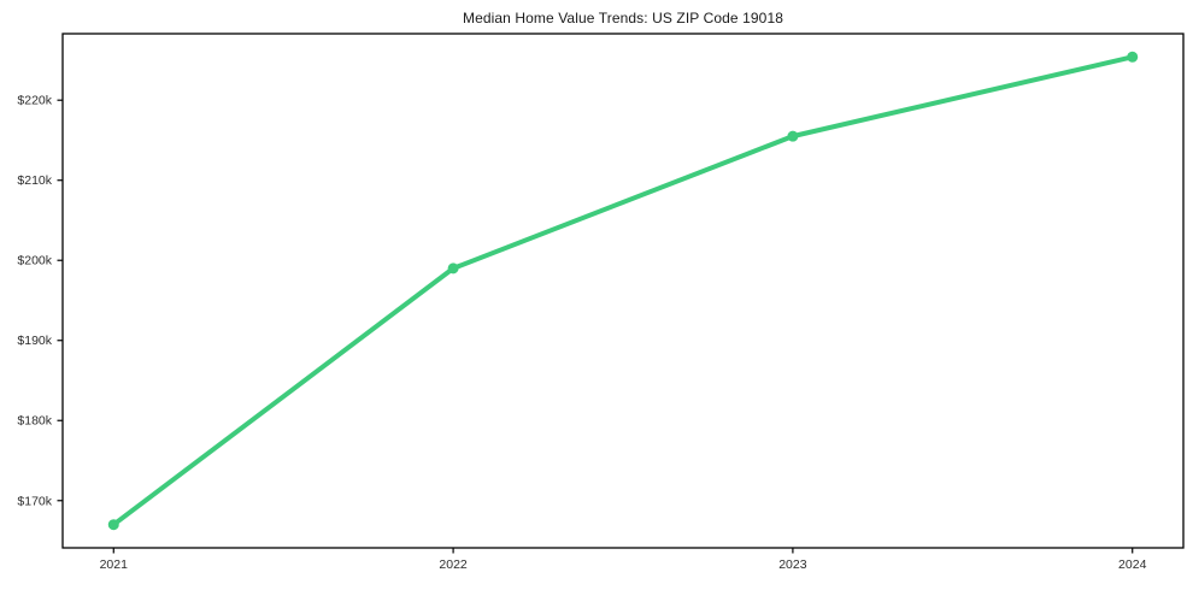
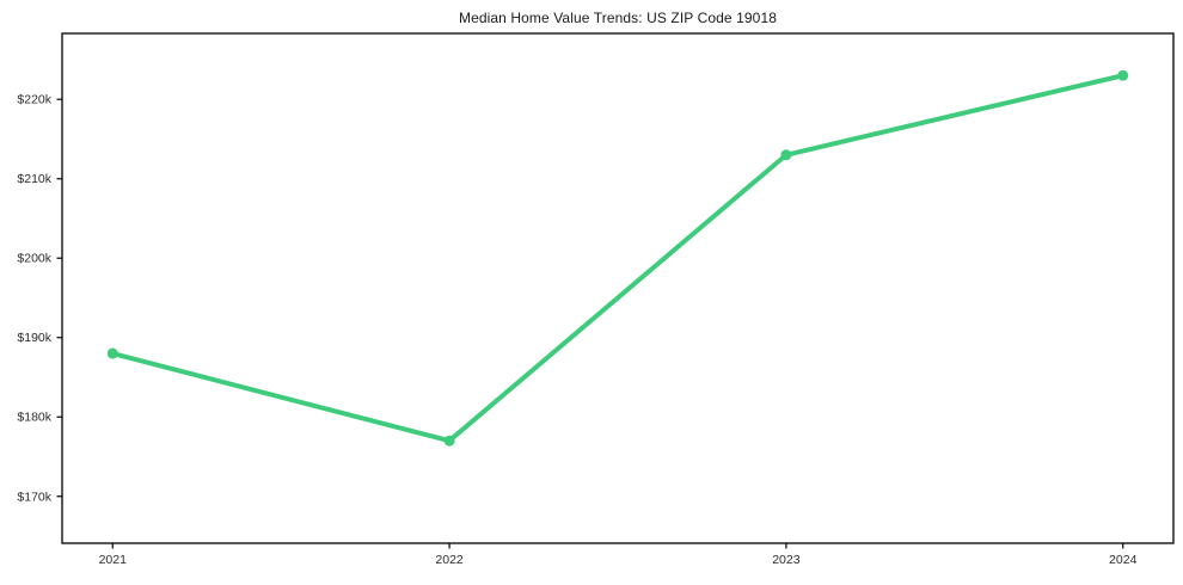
2021: $167k -> $188k
2022: $199k -> $177k
2023: $216k -> $213k
2024: $225k -> $223k
